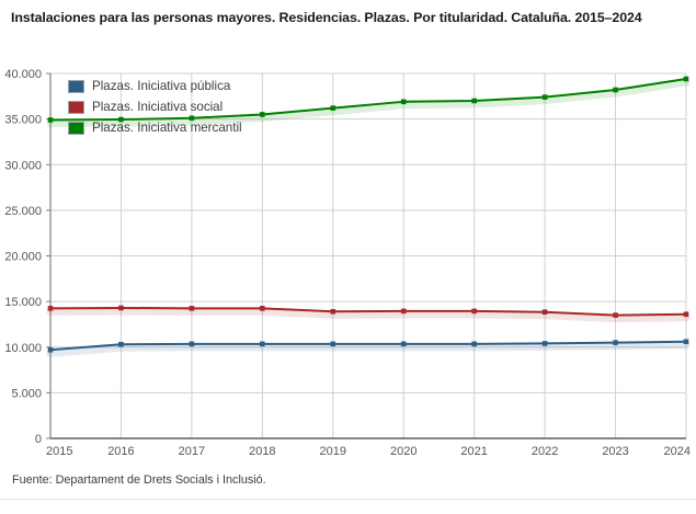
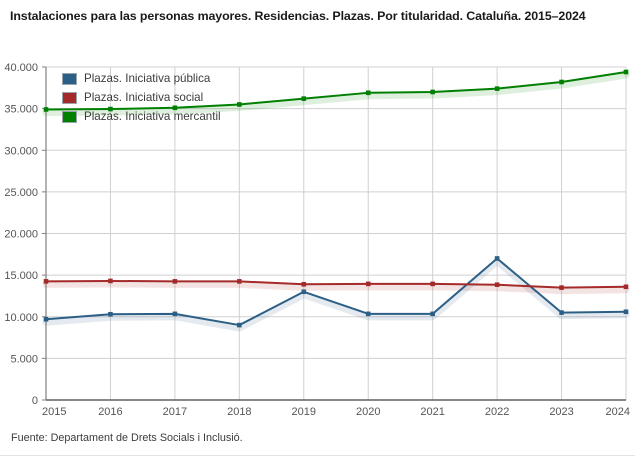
Plazas. Iniciativa pública/2018: 10000 -> 9000
Plazas. Iniciativa pública/2019: 10000 -> 13000
Plazas. Iniciativa pública/2022: 10000 -> 17000
